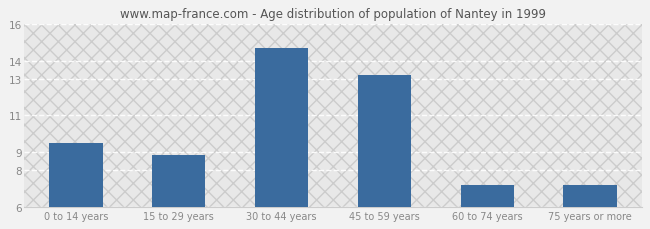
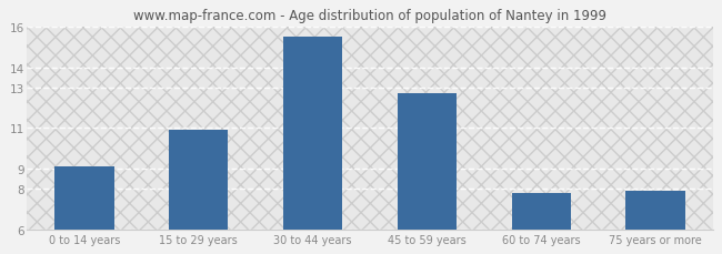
0 to 14 years: 9.5 -> 9.1
15 to 29 years: 8.8 -> 10.9
30 to 44 years: 14.7 -> 15.5
45 to 59 years: 13.2 -> 12.7
60 to 74 years: 7.2 -> 7.8
75 years or more: 7.2 -> 7.9
